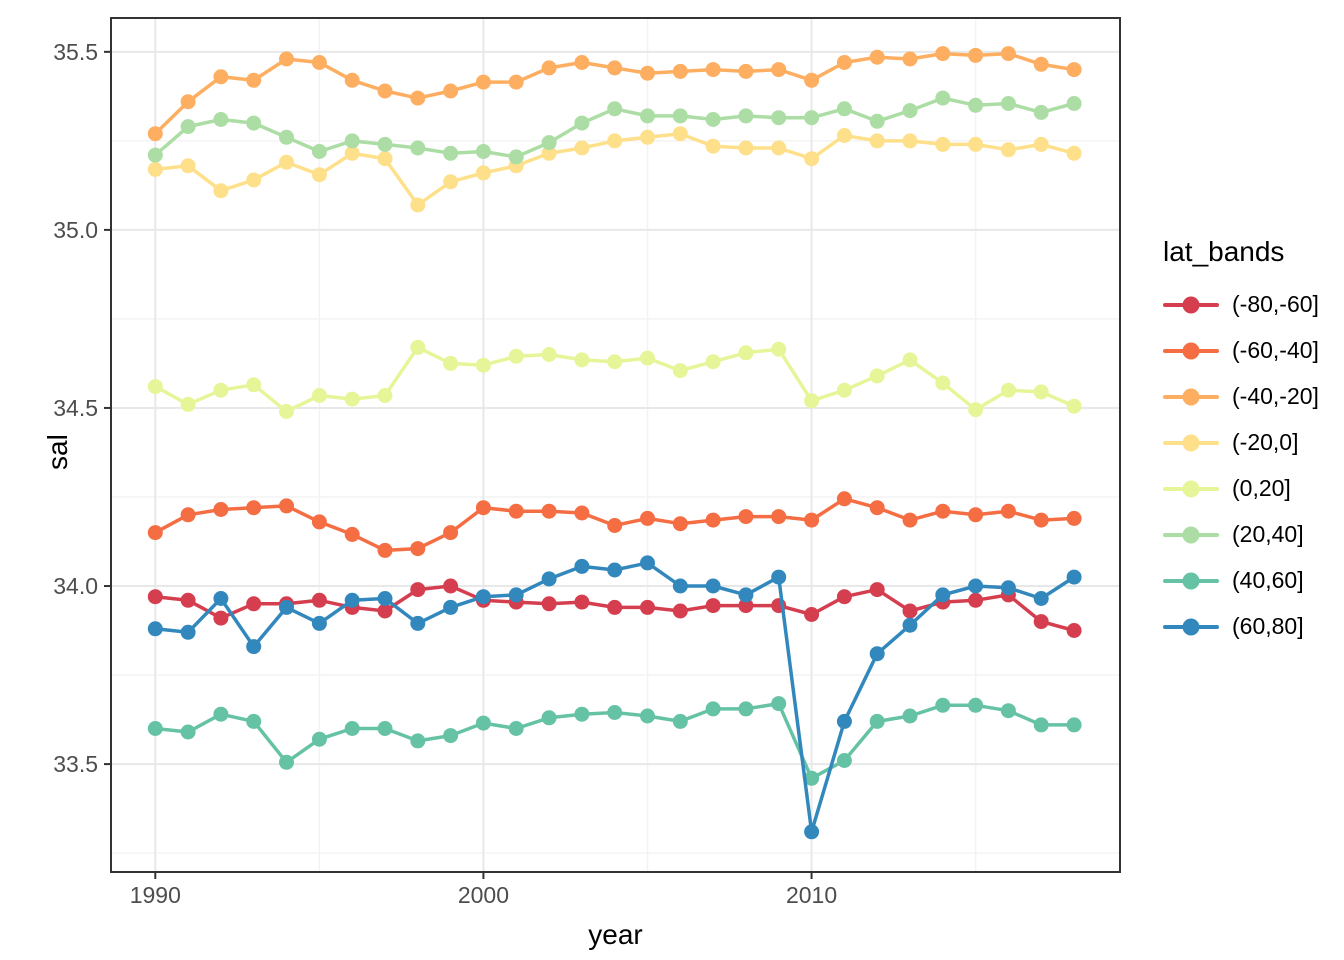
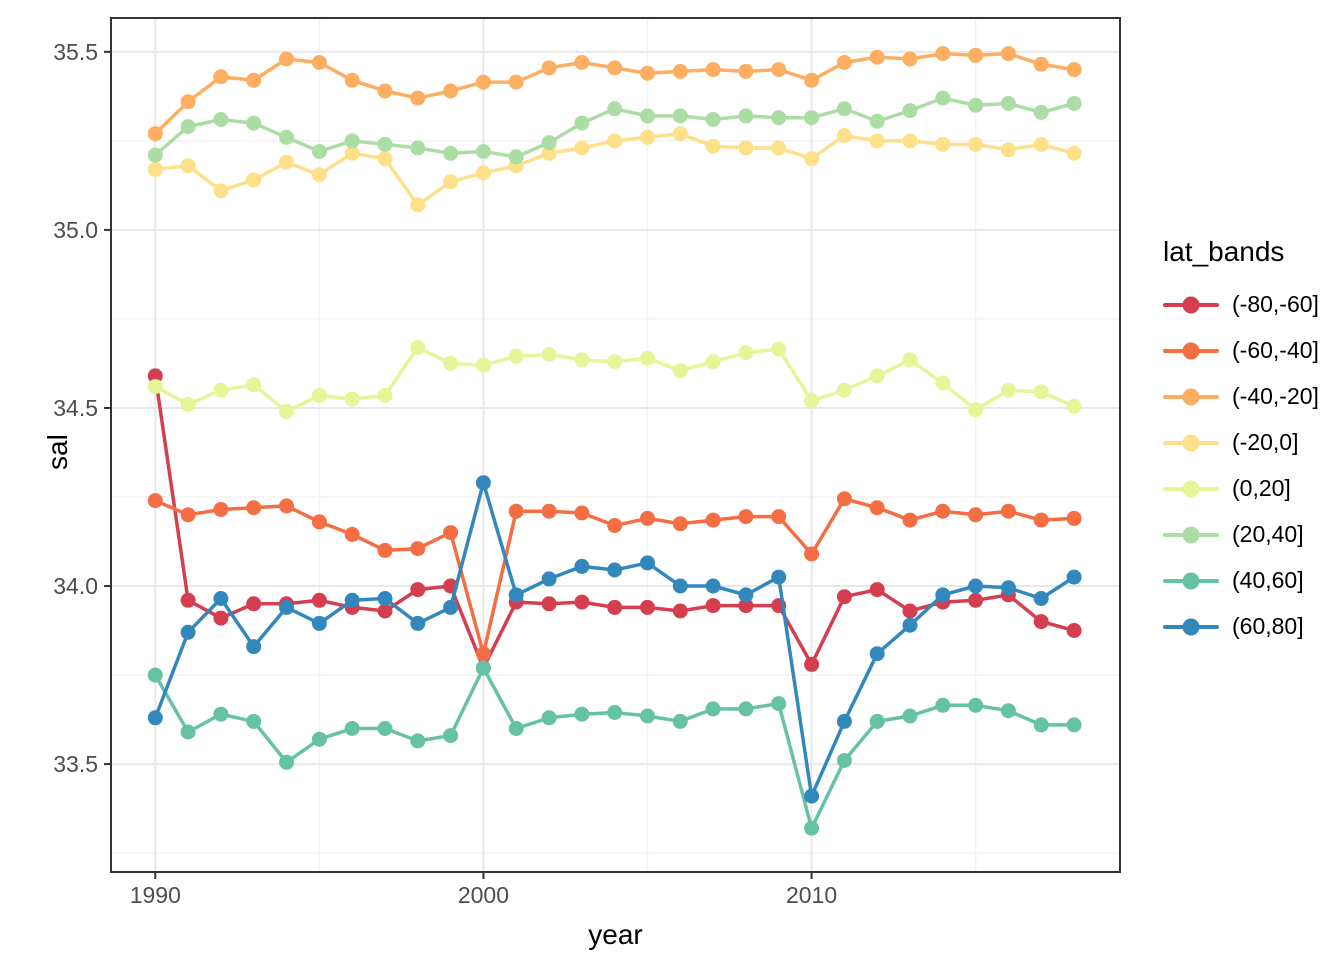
(-80,-60]/1990: 33.97 -> 34.59
(-60,-40]/1990: 34.15 -> 34.24
(40,60]/1990: 33.60 -> 33.75
(60,80]/1990: 33.88 -> 33.63
(-80,-60]/2000: 33.96 -> 33.77
(-60,-40]/2000: 34.22 -> 33.81
(40,60]/2000: 33.62 -> 33.77
(60,80]/2000: 33.97 -> 34.29
(-80,-60]/2010: 33.92 -> 33.78
(-60,-40]/2010: 34.19 -> 34.09
(40,60]/2010: 33.46 -> 33.32
(60,80]/2010: 33.31 -> 33.41
